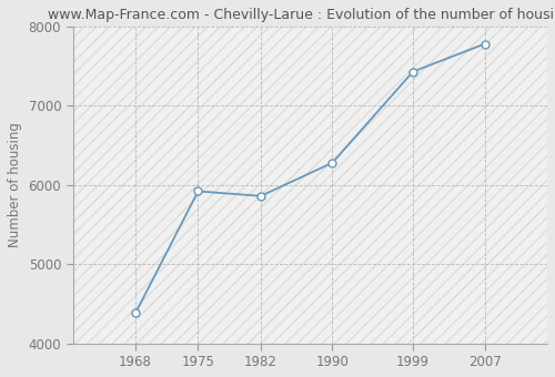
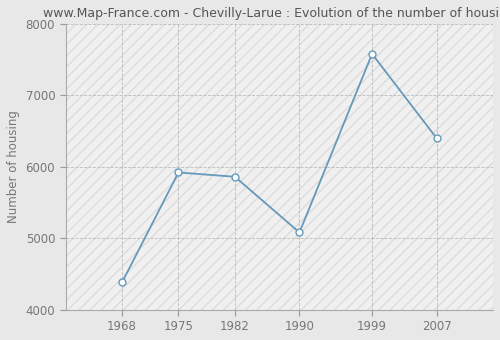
1990: 6280 -> 5080
1999: 7430 -> 7580
2007: 7780 -> 6400
